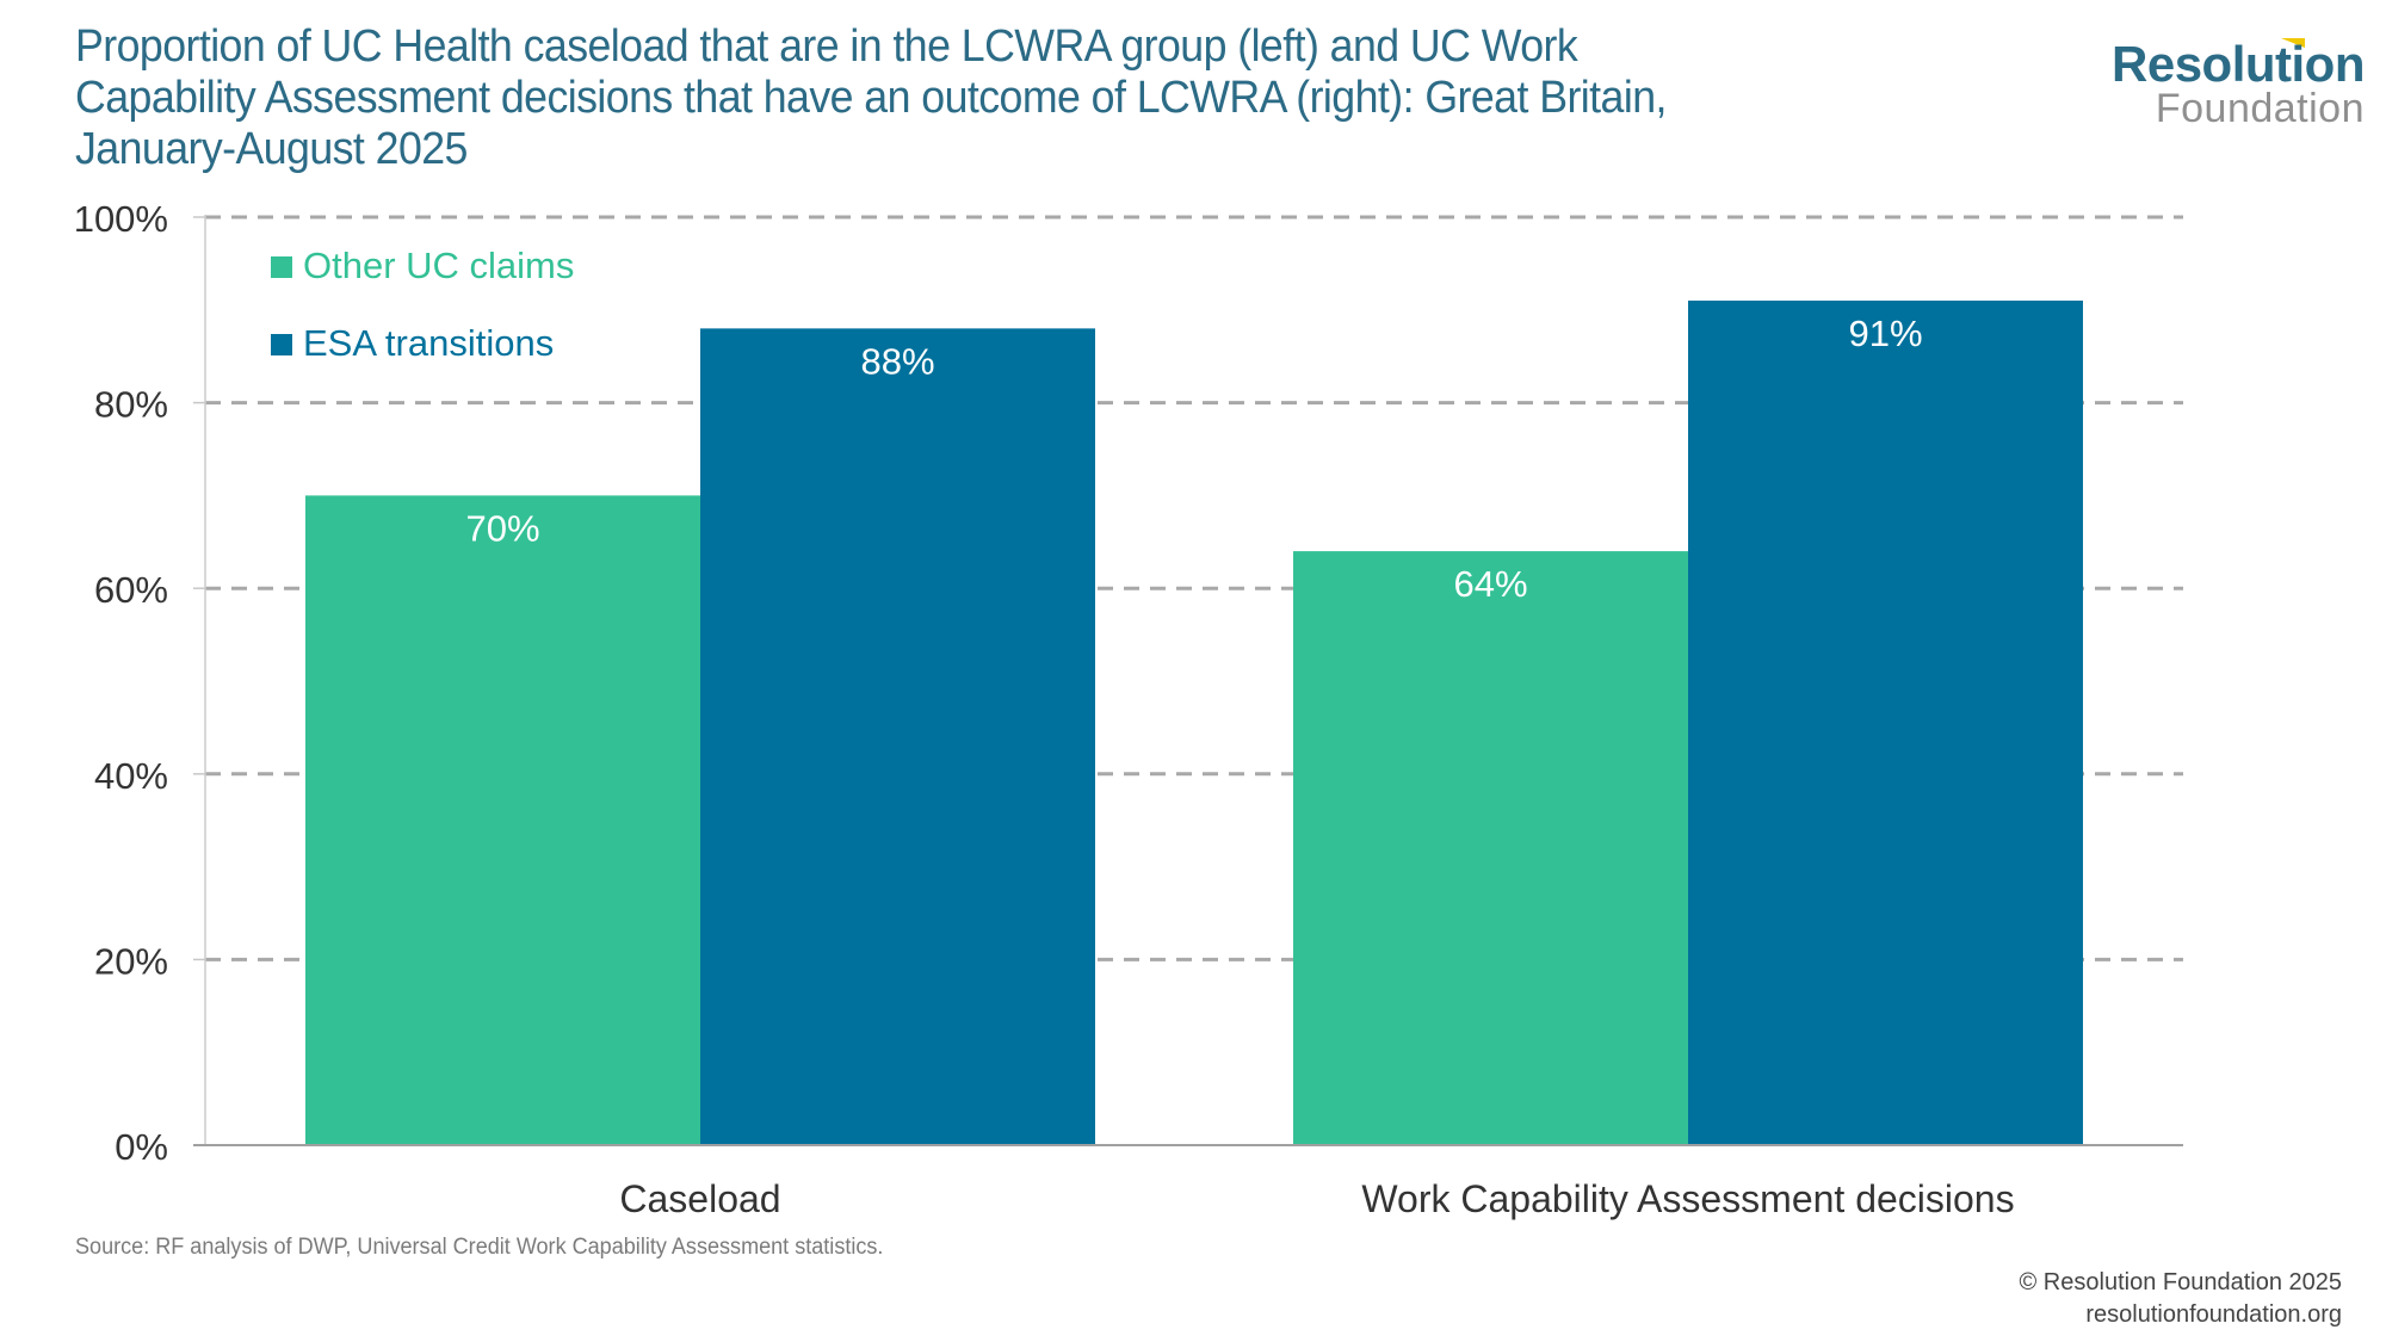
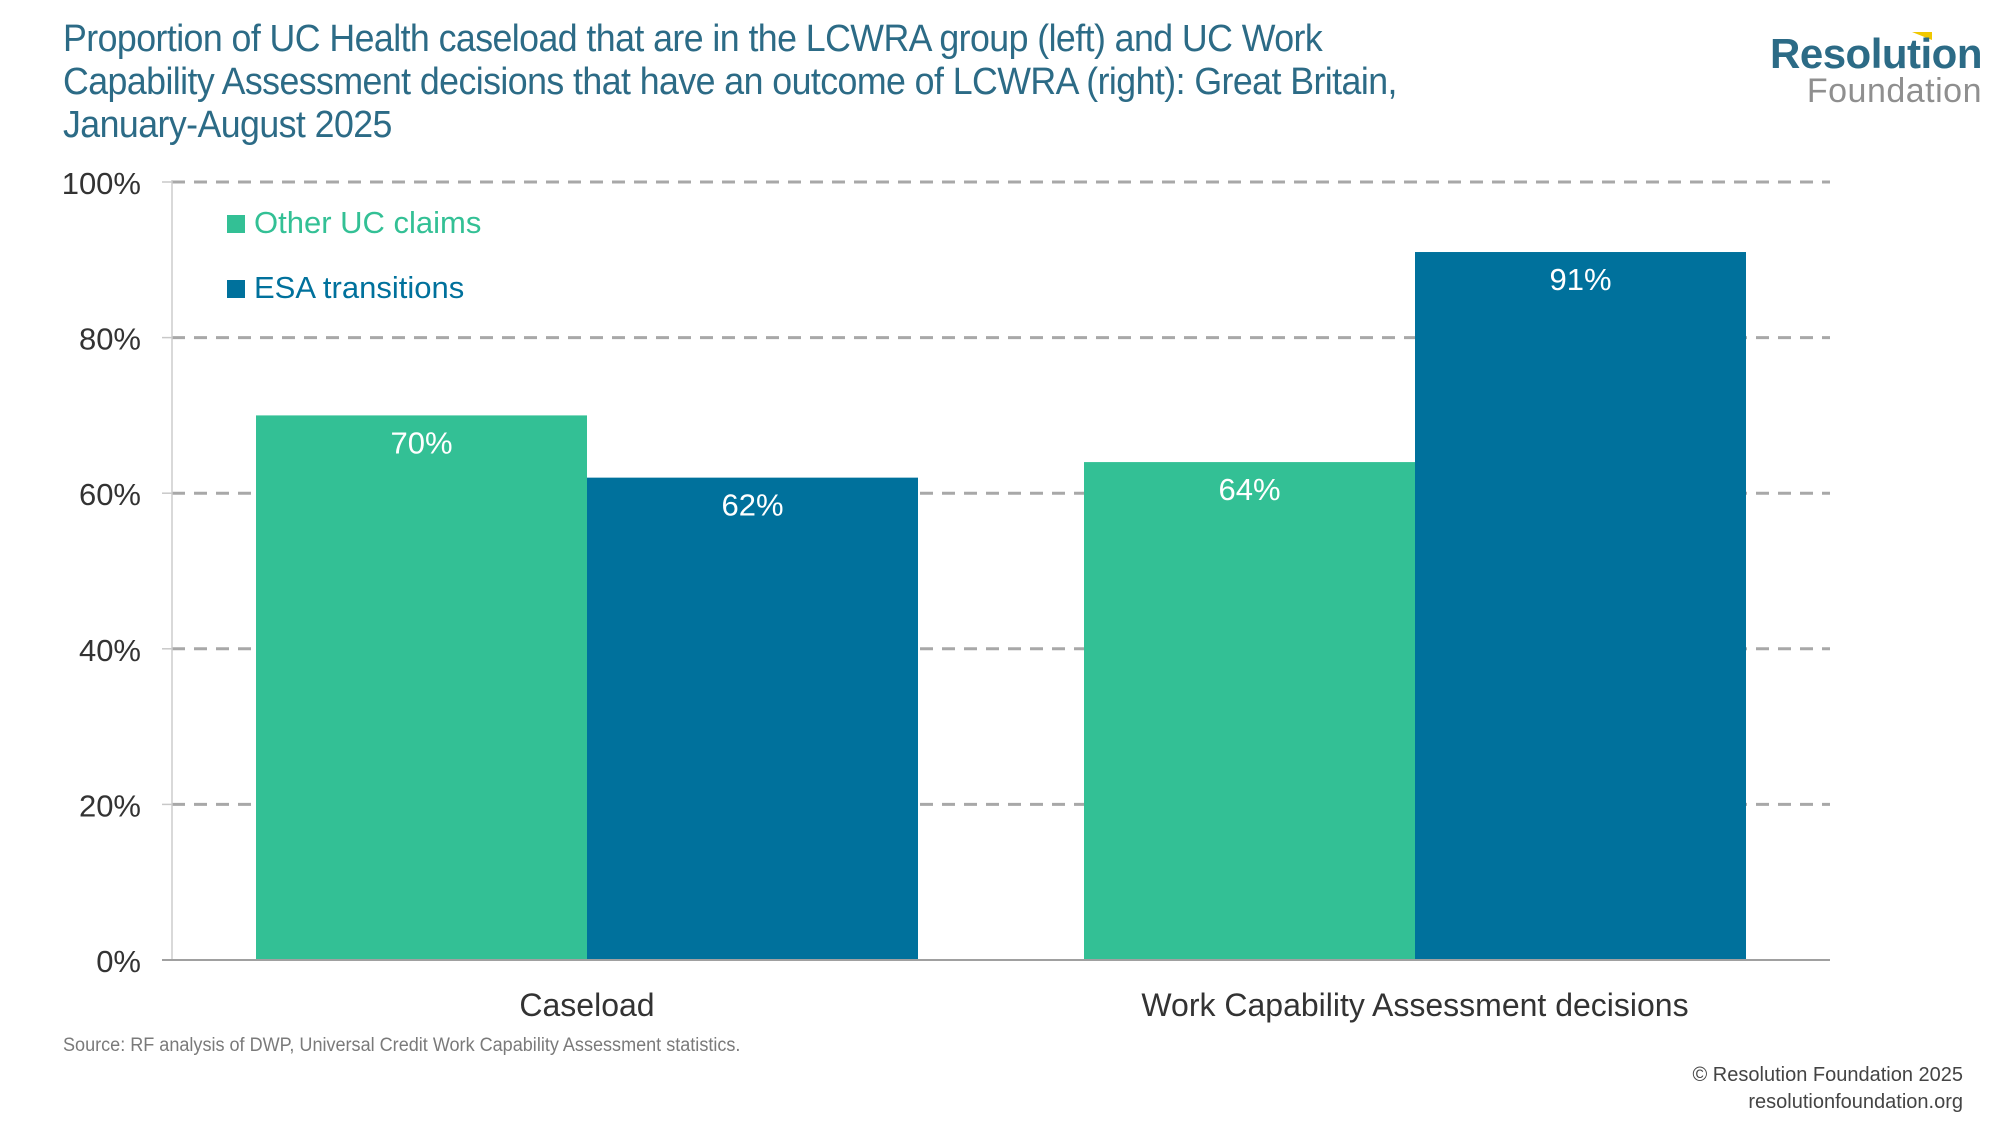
ESA transitions/Caseload: 88% -> 62%
